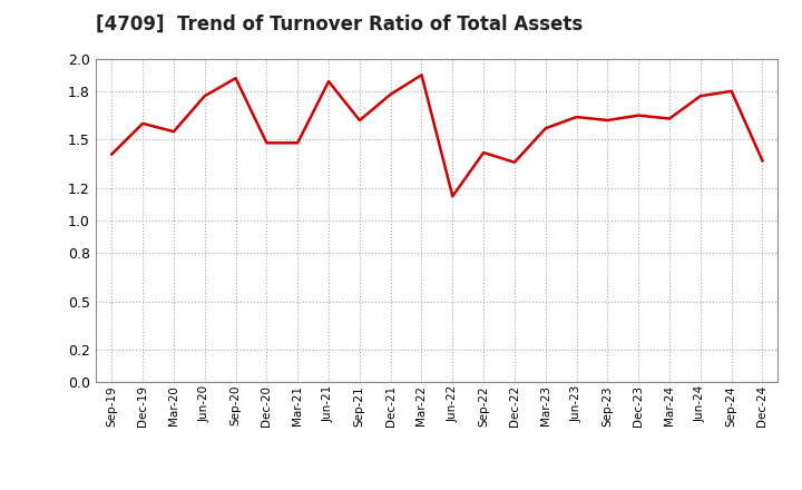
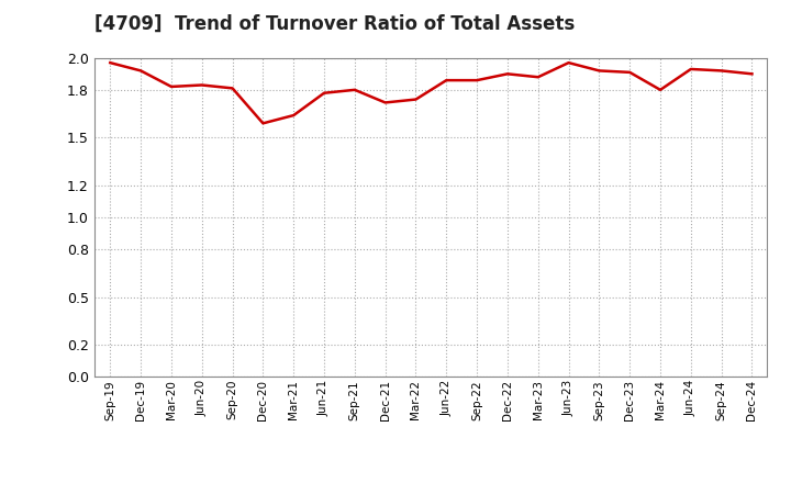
Sep-19: 1.41 -> 1.97
Dec-19: 1.60 -> 1.92
Mar-20: 1.55 -> 1.82
Jun-20: 1.77 -> 1.83
Sep-20: 1.88 -> 1.81
Dec-20: 1.48 -> 1.59
Mar-21: 1.48 -> 1.64
Jun-21: 1.86 -> 1.78
Sep-21: 1.62 -> 1.80
Dec-21: 1.78 -> 1.72
Mar-22: 1.90 -> 1.74
Jun-22: 1.15 -> 1.86
Sep-22: 1.42 -> 1.86
Dec-22: 1.36 -> 1.90
Mar-23: 1.57 -> 1.88
Jun-23: 1.64 -> 1.97
Sep-23: 1.62 -> 1.92
Dec-23: 1.65 -> 1.91
Mar-24: 1.63 -> 1.80
Jun-24: 1.77 -> 1.93
Sep-24: 1.80 -> 1.92
Dec-24: 1.37 -> 1.90
